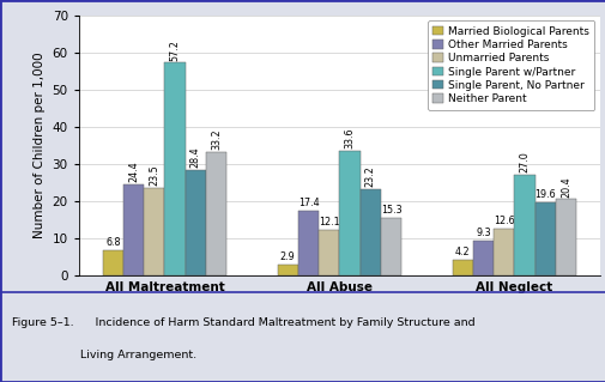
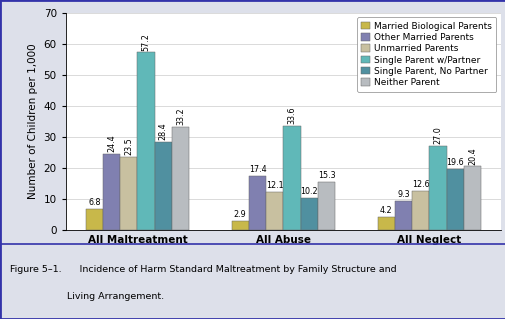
Single Parent, No Partner/All Abuse: 23.2 -> 10.2
